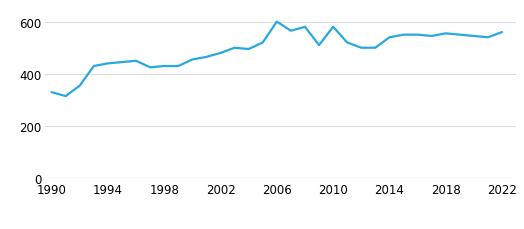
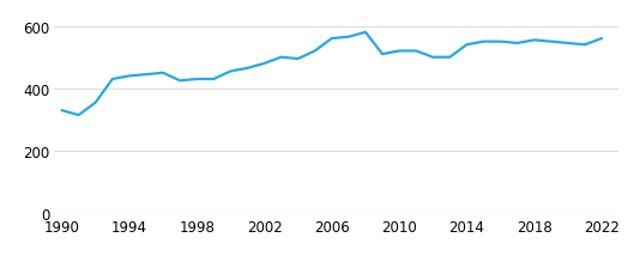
2006: 600 -> 560
2010: 580 -> 520
